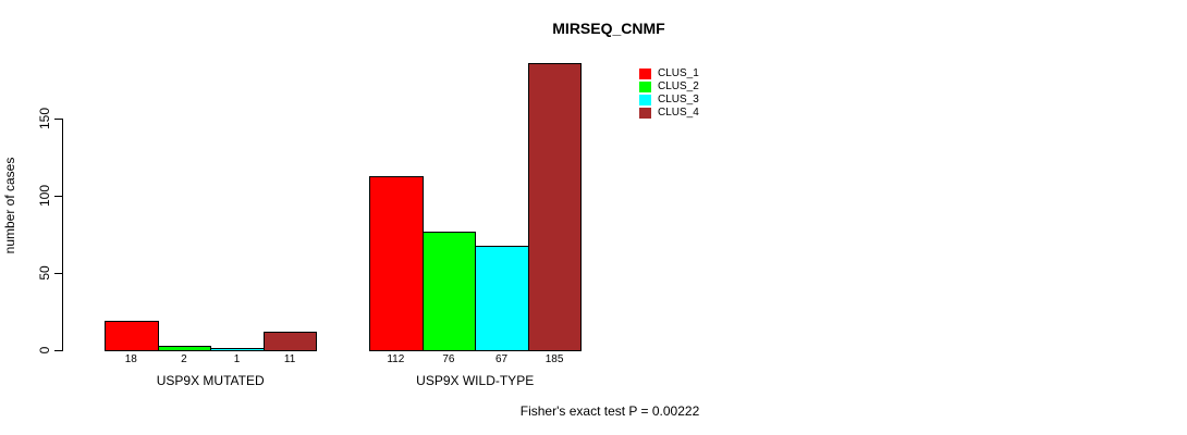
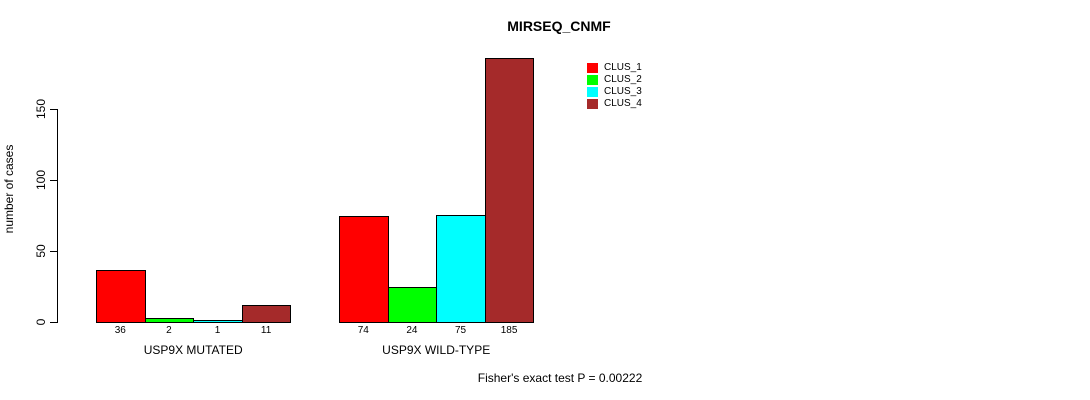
CLUS_1/USP9X MUTATED: 18 -> 36
CLUS_1/USP9X WILD-TYPE: 112 -> 74
CLUS_2/USP9X WILD-TYPE: 76 -> 24
CLUS_3/USP9X WILD-TYPE: 67 -> 75
